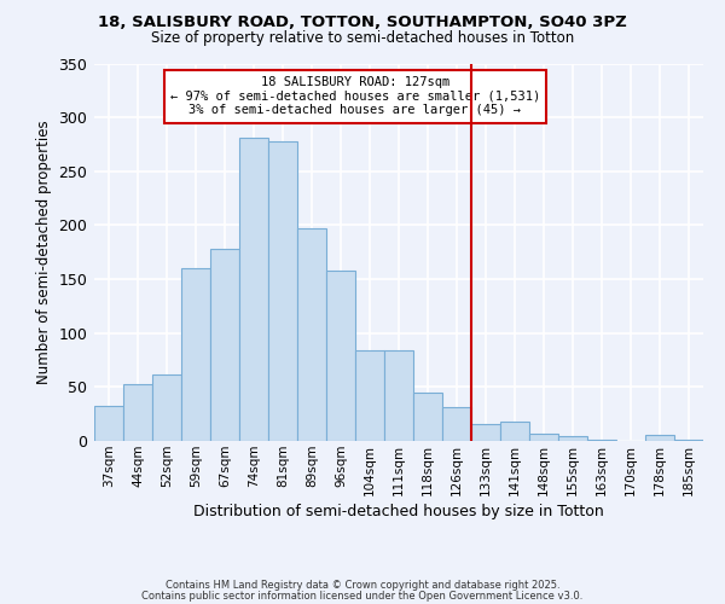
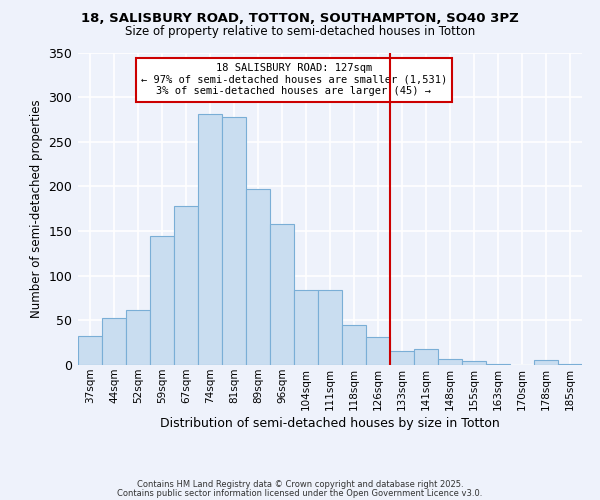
59sqm: 160 -> 145
